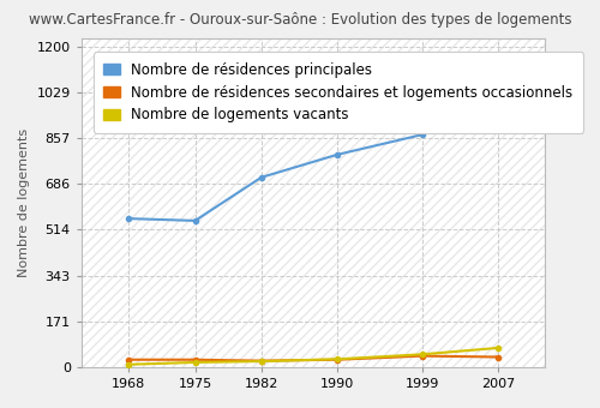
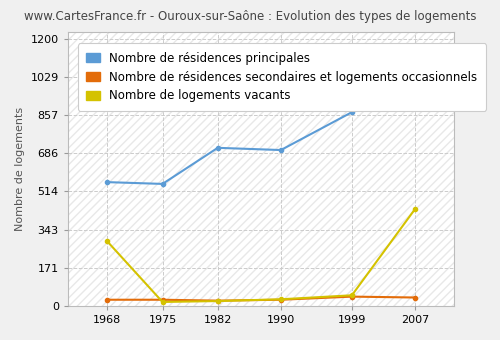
Nombre de logements vacants/1968: 10 -> 290
Nombre de résidences principales/1990: 795 -> 700
Nombre de logements vacants/2007: 72 -> 435
